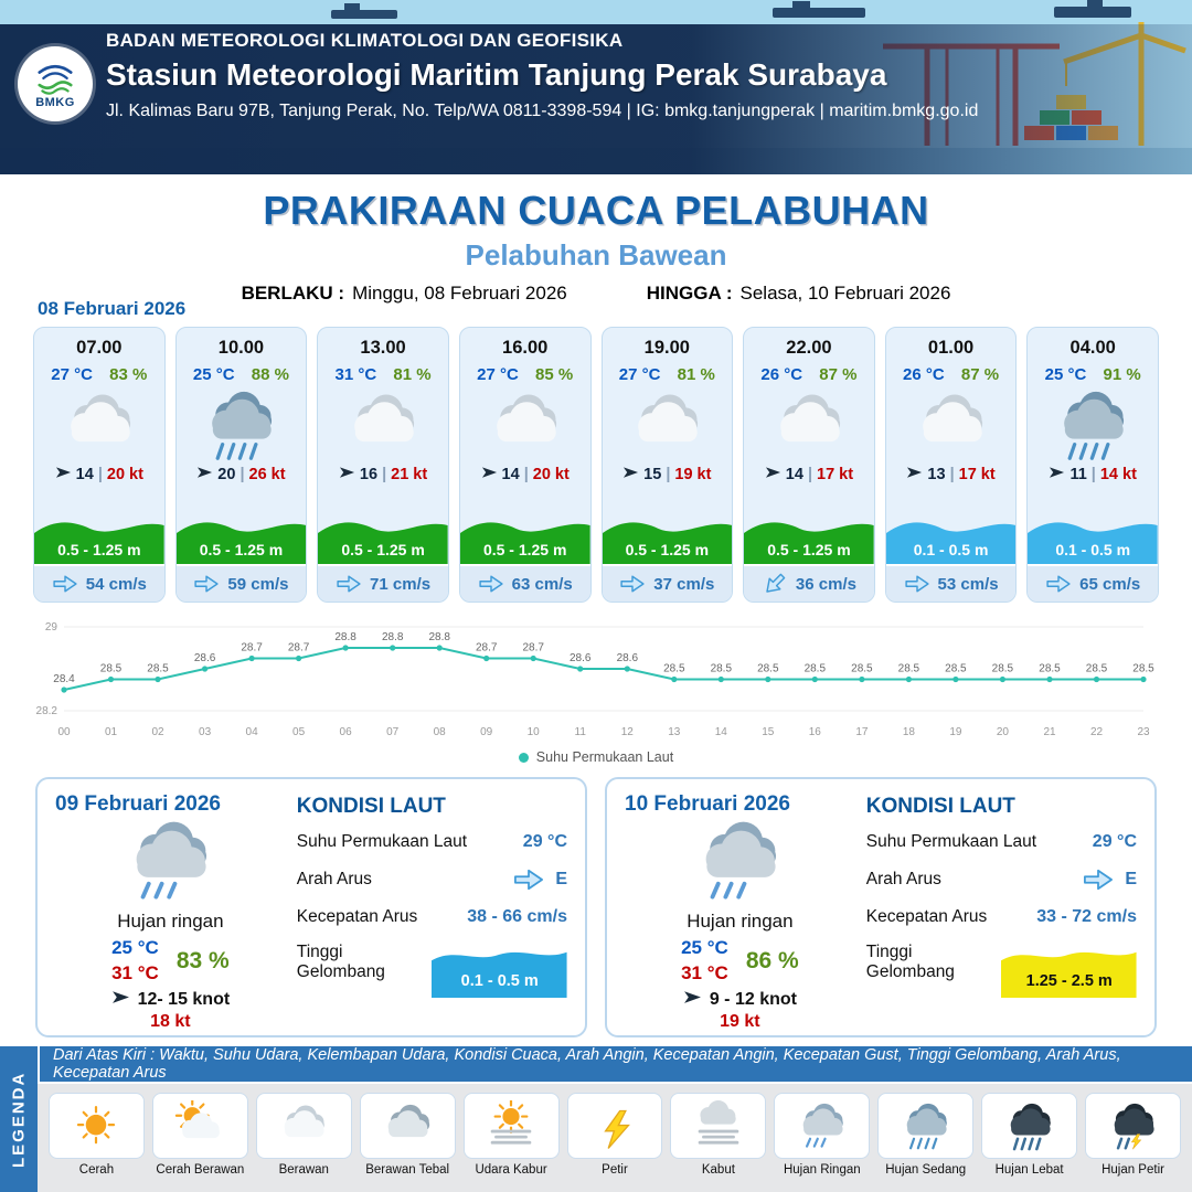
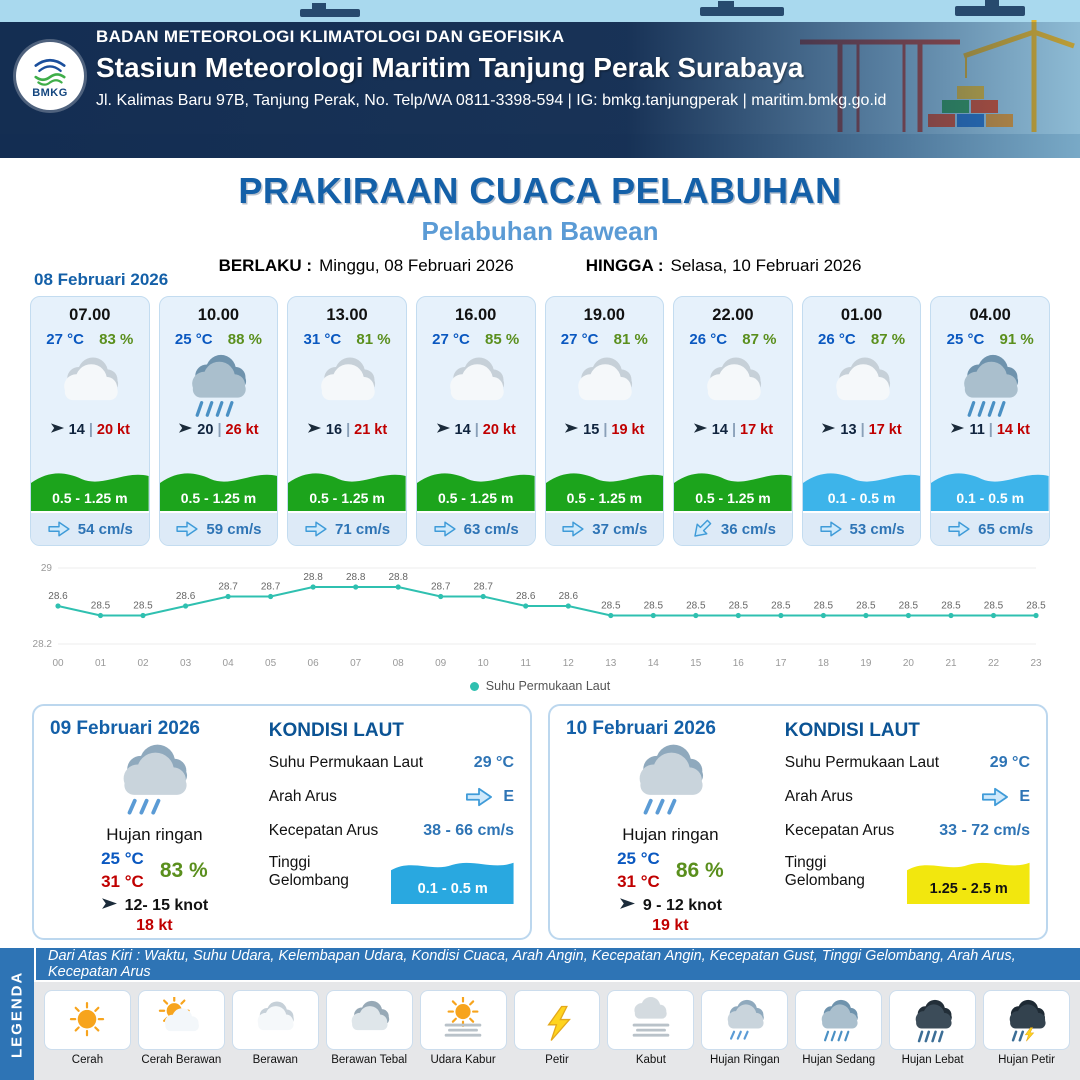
00: 28.4 -> 28.6
